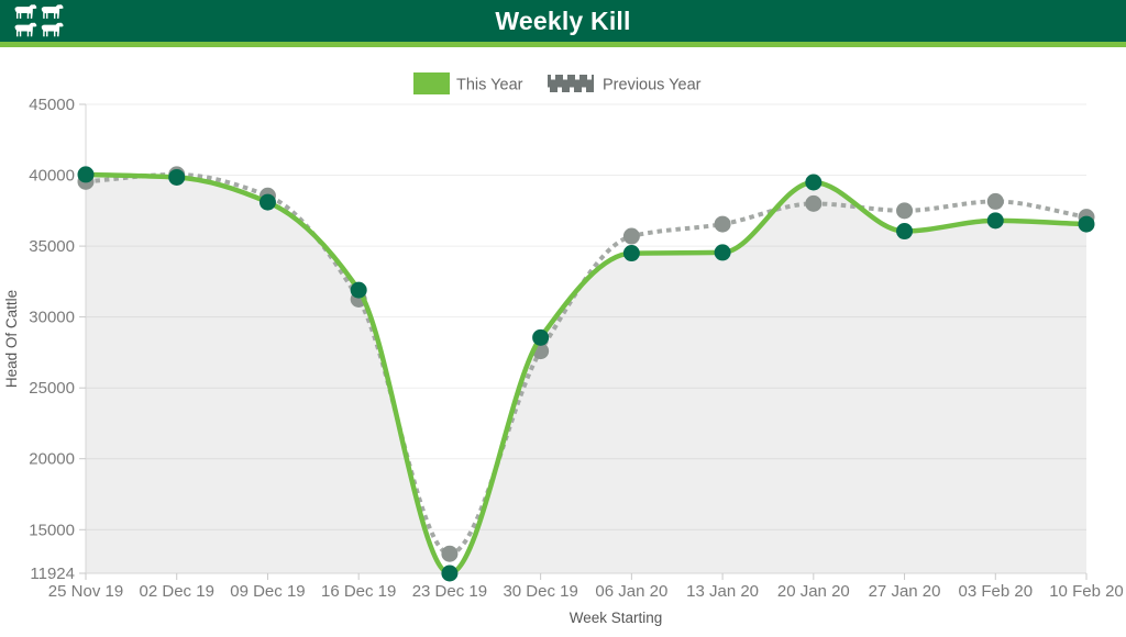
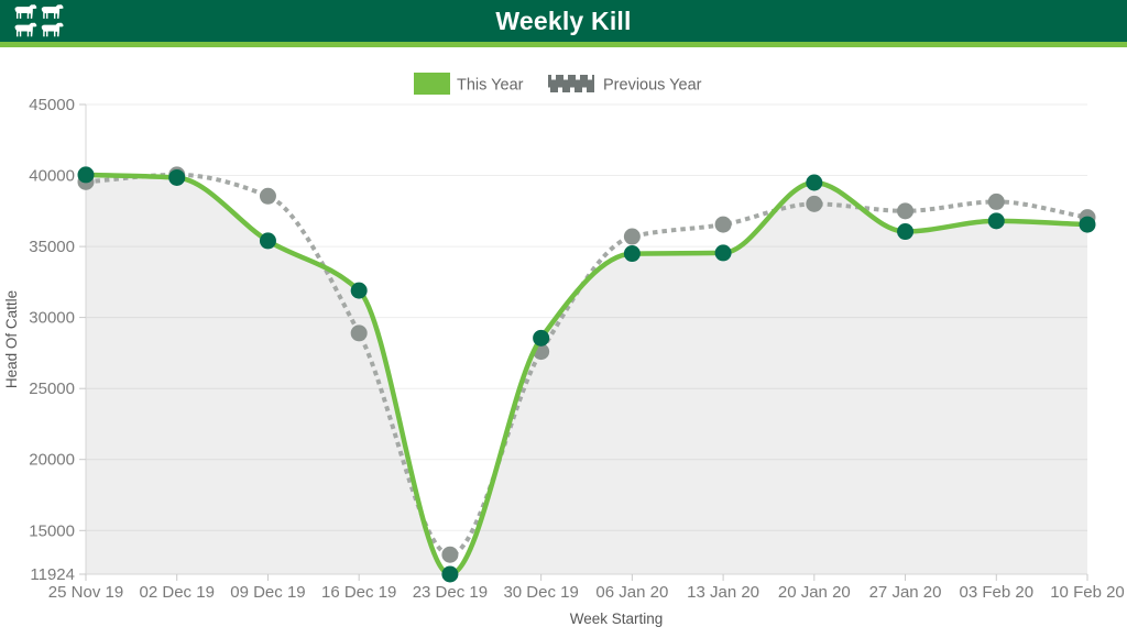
This Year/09 Dec 19: 38100 -> 35400
Previous Year/16 Dec 19: 31200 -> 28900
